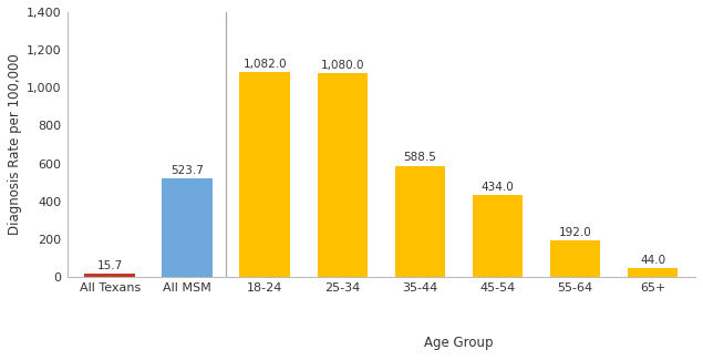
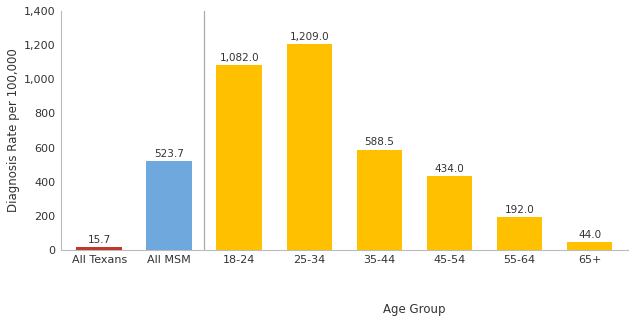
25-34: 1,080.0 -> 1,209.0
